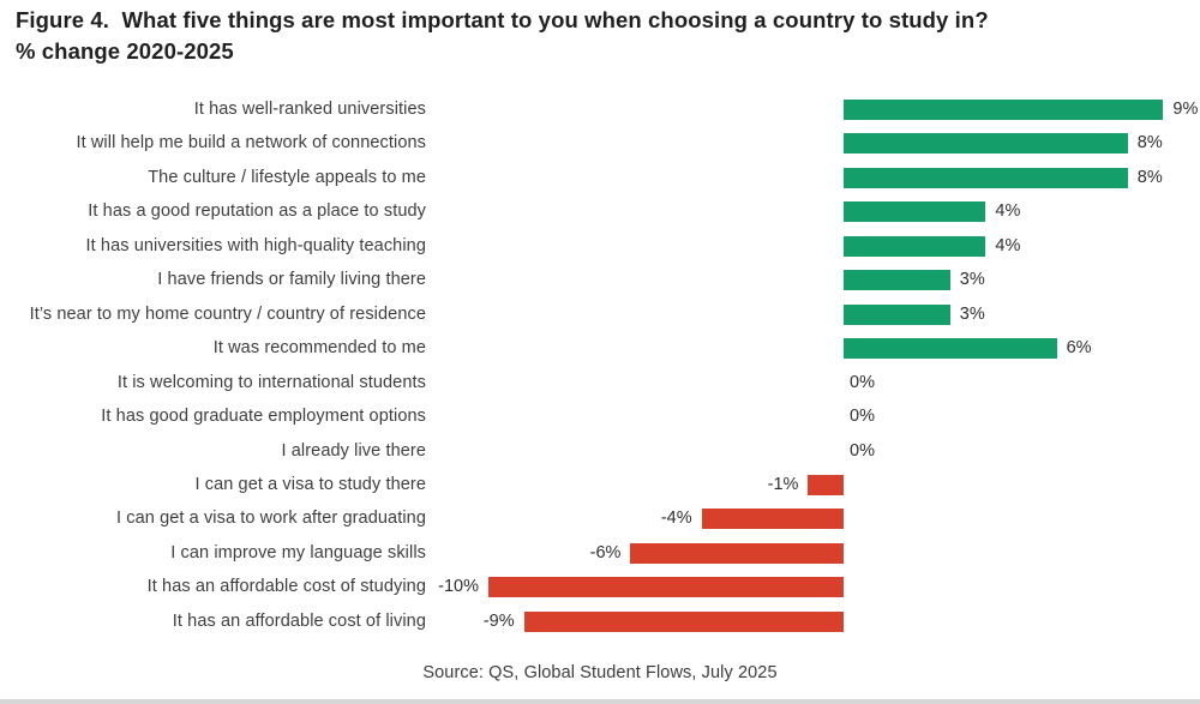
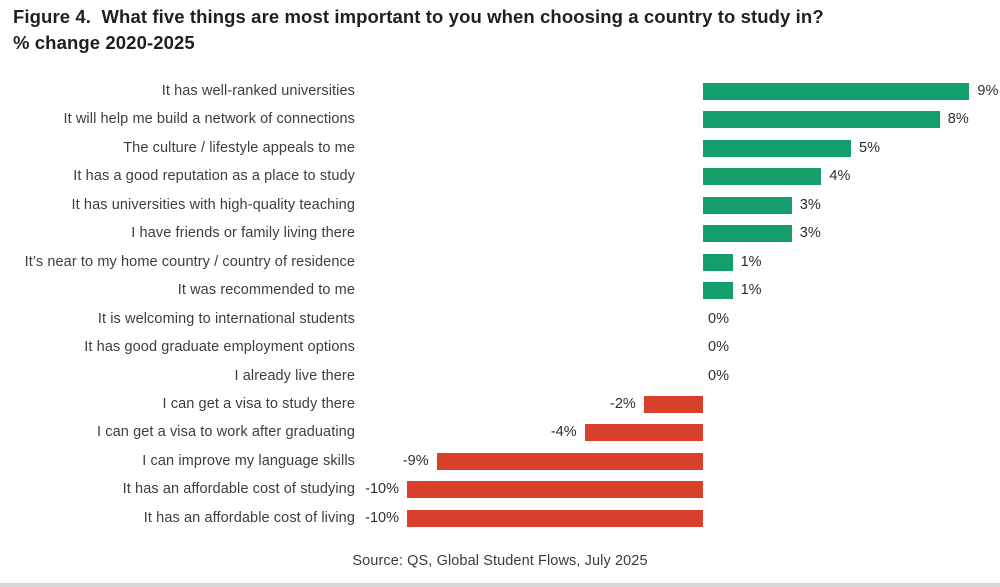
The culture / lifestyle appeals to me: 8% -> 5%
It has universities with high-quality teaching: 4% -> 3%
It’s near to my home country / country of residence: 3% -> 1%
It was recommended to me: 6% -> 1%
I can get a visa to study there: -1% -> -2%
I can improve my language skills: -6% -> -9%
It has an affordable cost of living: -9% -> -10%
